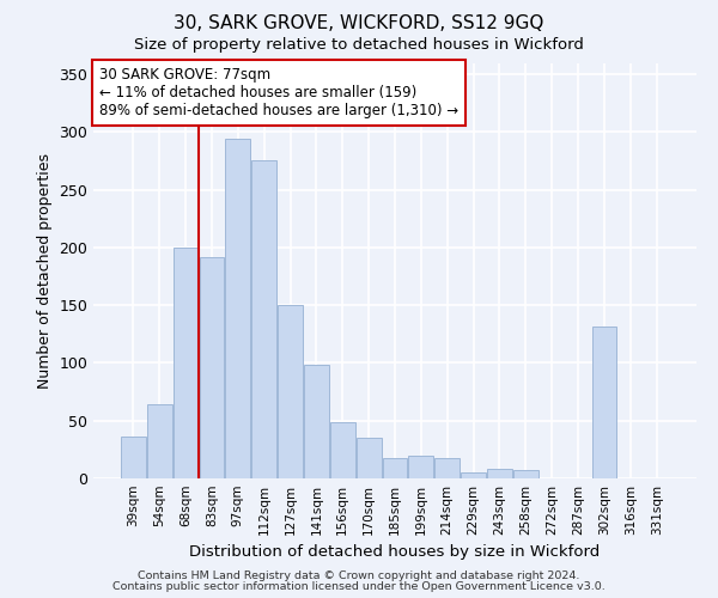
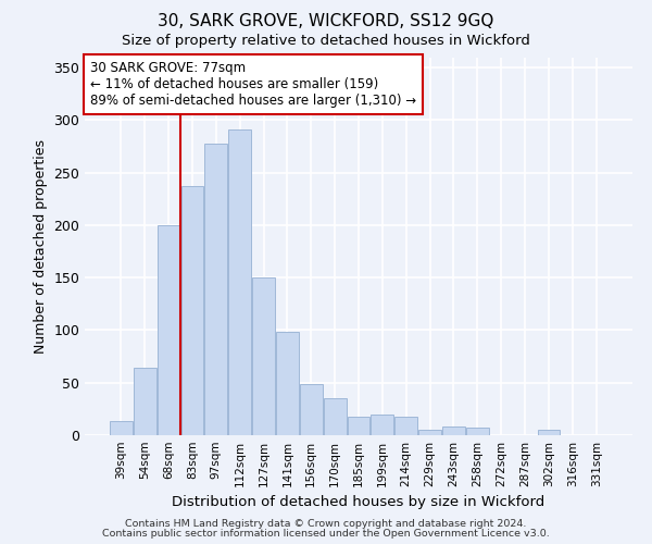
39sqm: 36 -> 13
83sqm: 192 -> 237
97sqm: 294 -> 278
112sqm: 276 -> 291
302sqm: 132 -> 5
